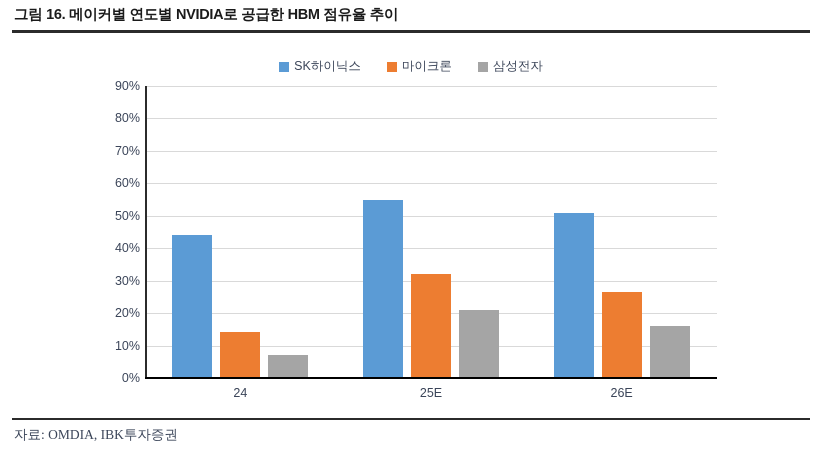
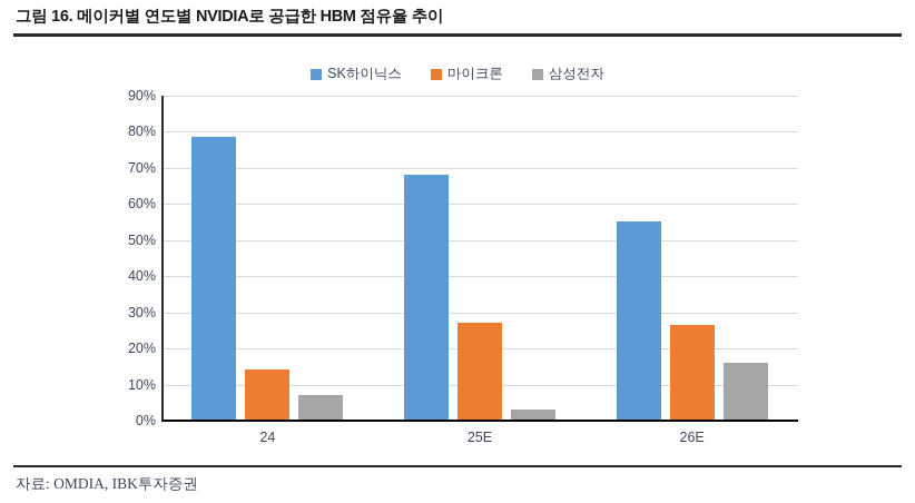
SK하이닉스/24: 44% -> 78%
SK하이닉스/25E: 55% -> 68%
마이크론/25E: 32% -> 27%
삼성전자/25E: 21% -> 3%
SK하이닉스/26E: 51% -> 55%
